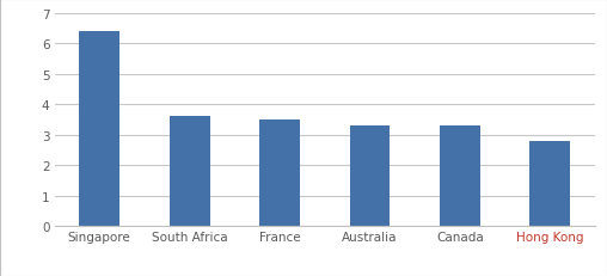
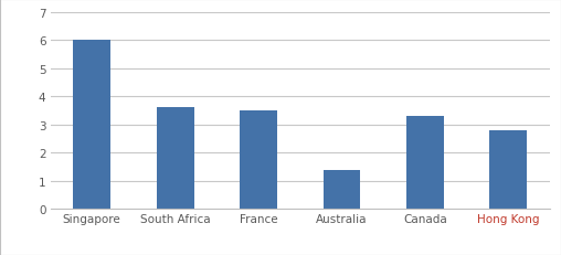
Singapore: 6.4 -> 6.0
Australia: 3.3 -> 1.4
